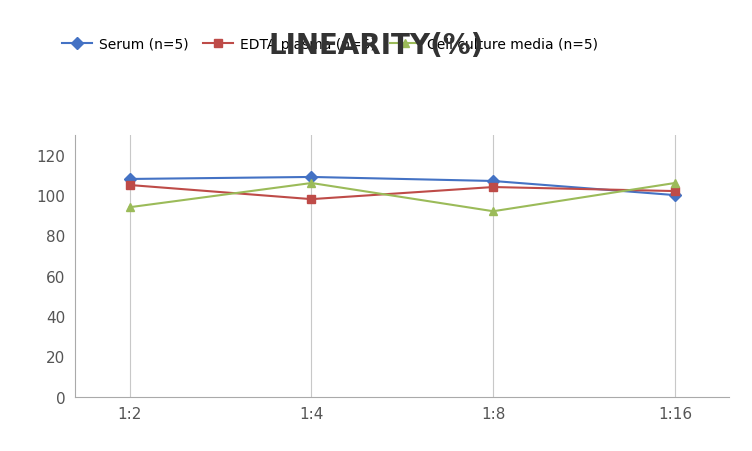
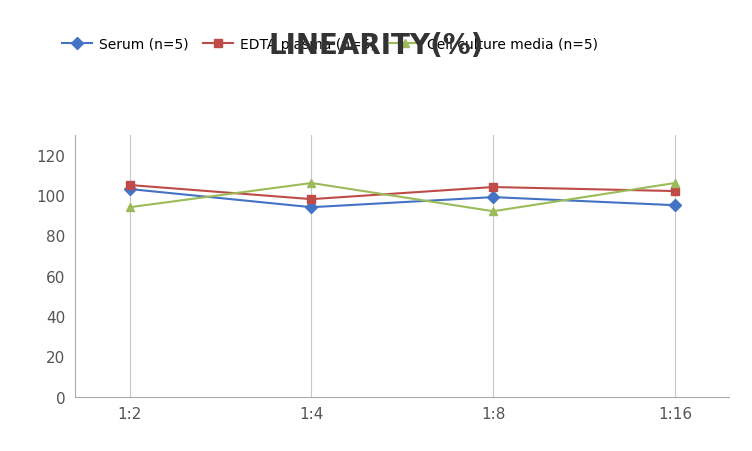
Serum (n=5)/1:2: 108 -> 103
Serum (n=5)/1:4: 109 -> 94
Serum (n=5)/1:8: 107 -> 99
Serum (n=5)/1:16: 100 -> 95
